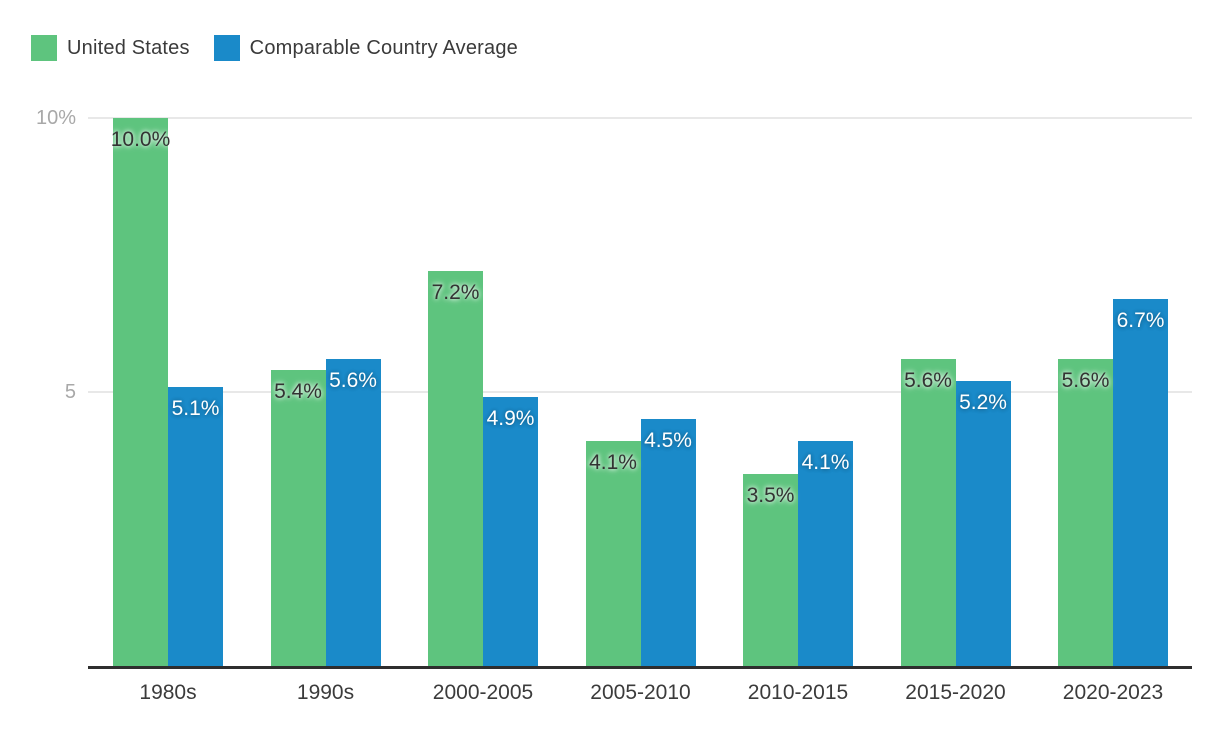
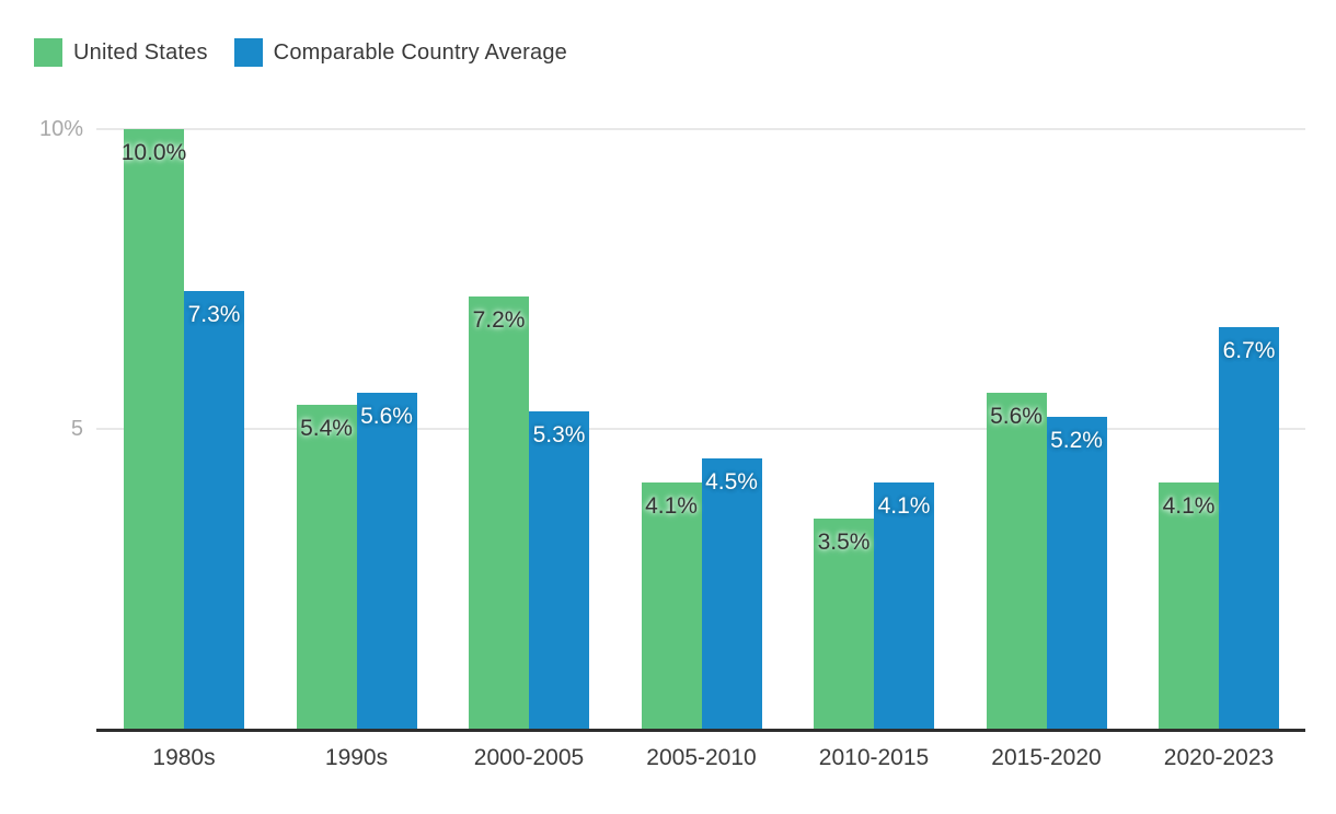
Comparable Country Average/1980s: 5.1% -> 7.3%
Comparable Country Average/2000-2005: 4.9% -> 5.3%
United States/2020-2023: 5.6% -> 4.1%
